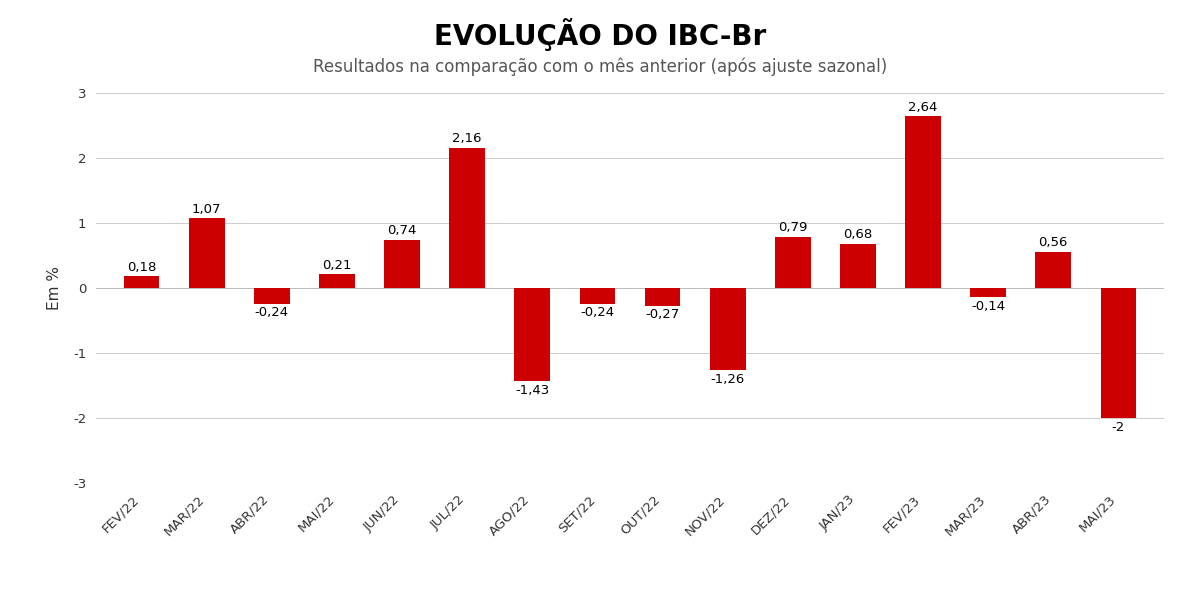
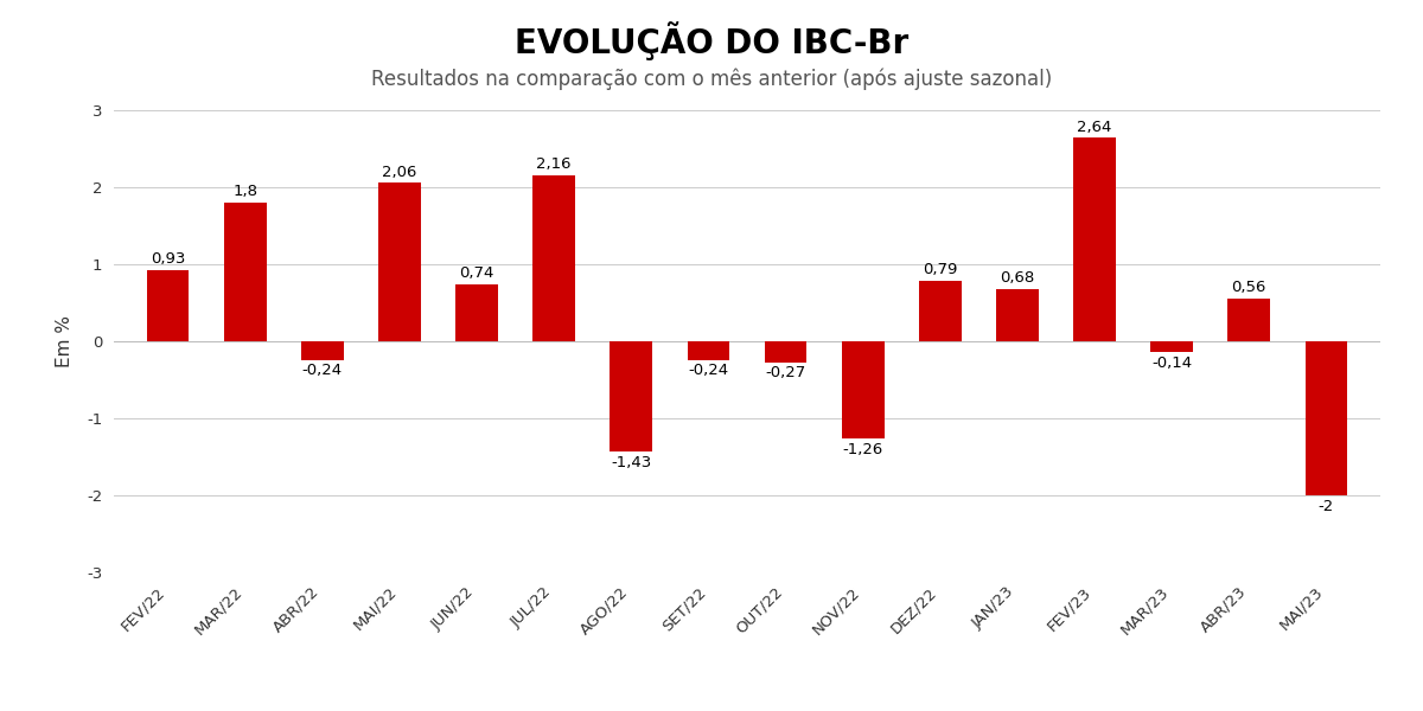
FEV/22: 0,18 -> 0,93
MAR/22: 1,07 -> 1,8
MAI/22: 0,21 -> 2,06
